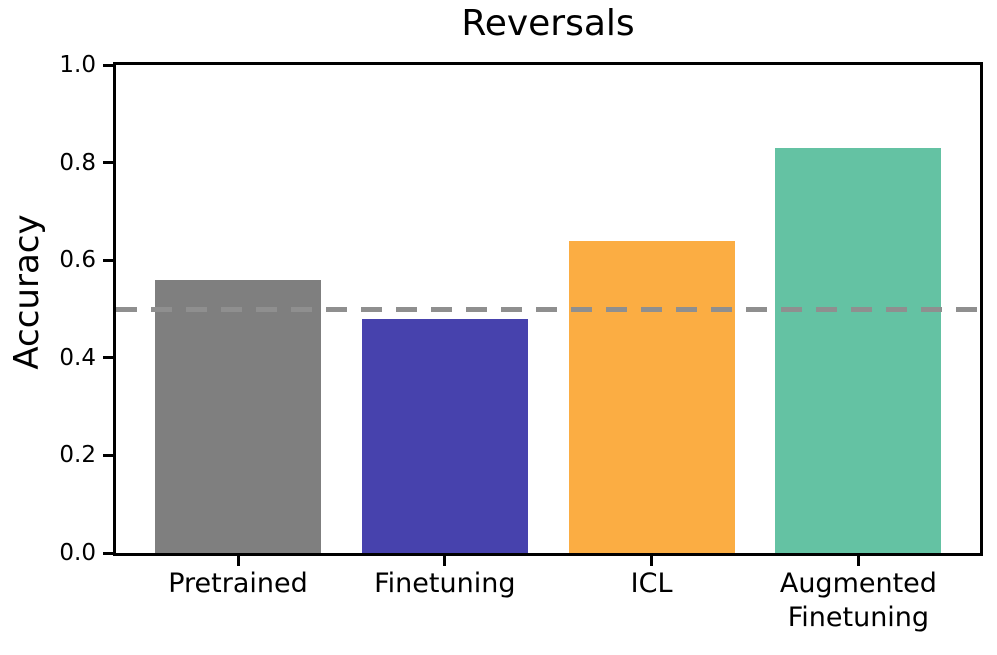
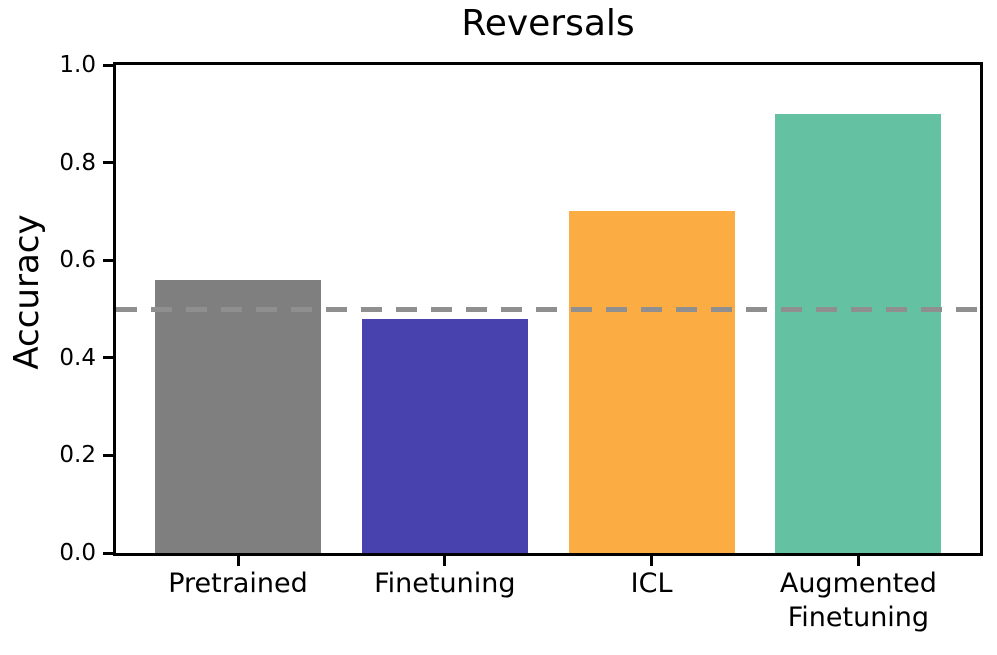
ICL: 0.64 -> 0.70
Augmented Finetuning: 0.83 -> 0.90
